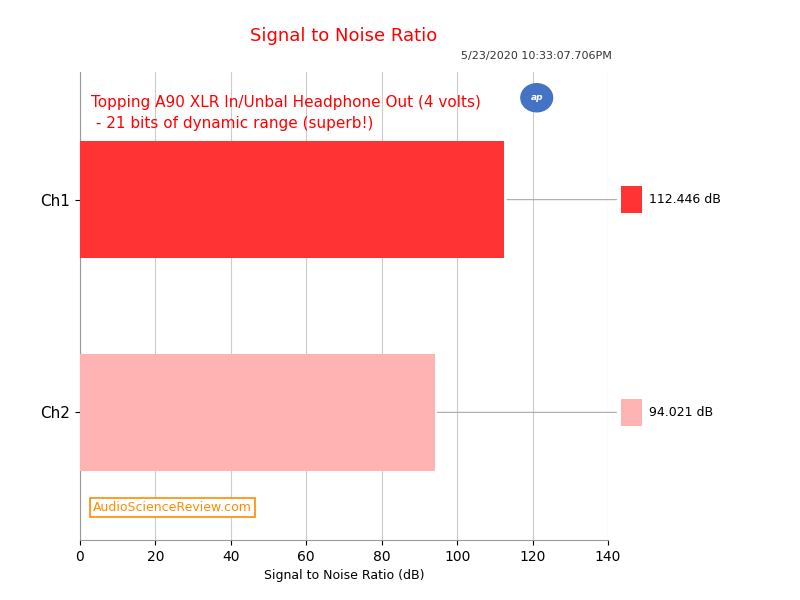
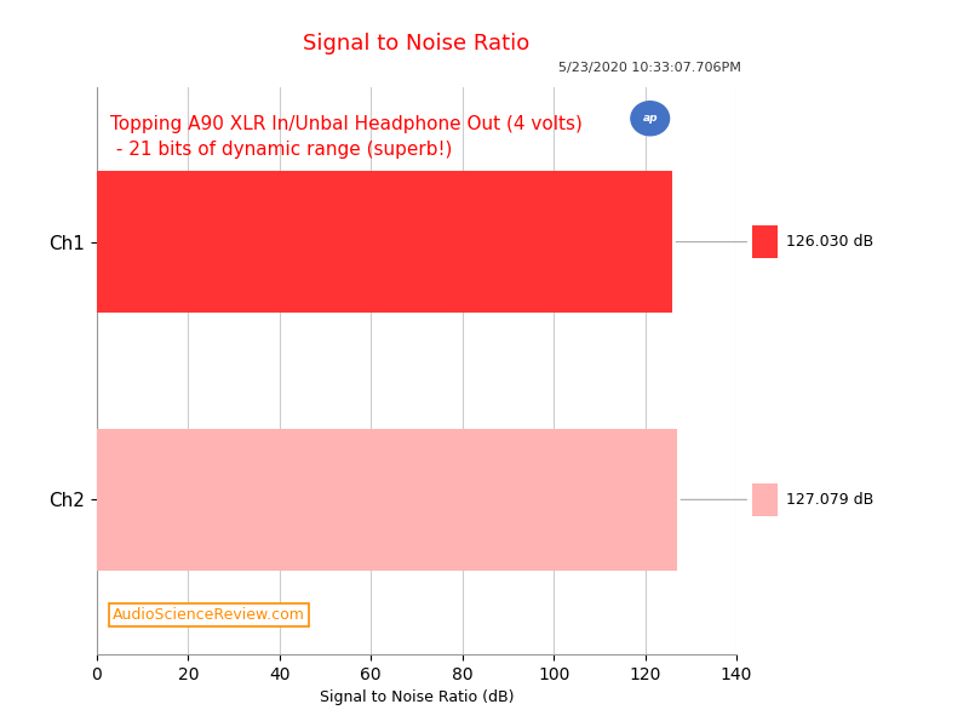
Ch1: 112.446 -> 126.030
Ch2: 94.021 -> 127.079
